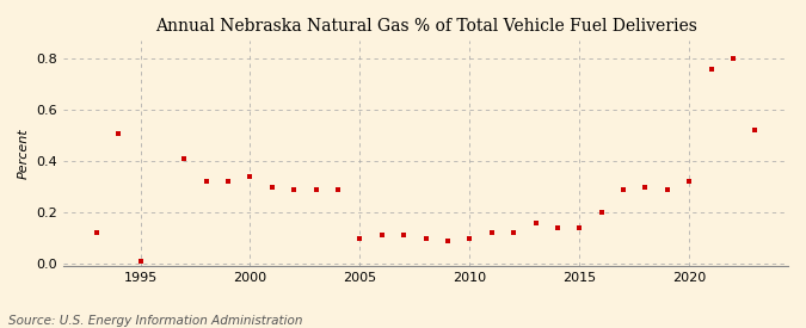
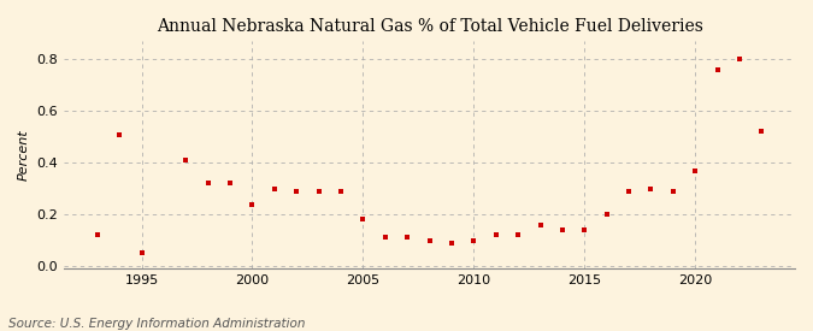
1995: 0.01 -> 0.05
2000: 0.34 -> 0.24
2005: 0.10 -> 0.18
2020: 0.32 -> 0.37
